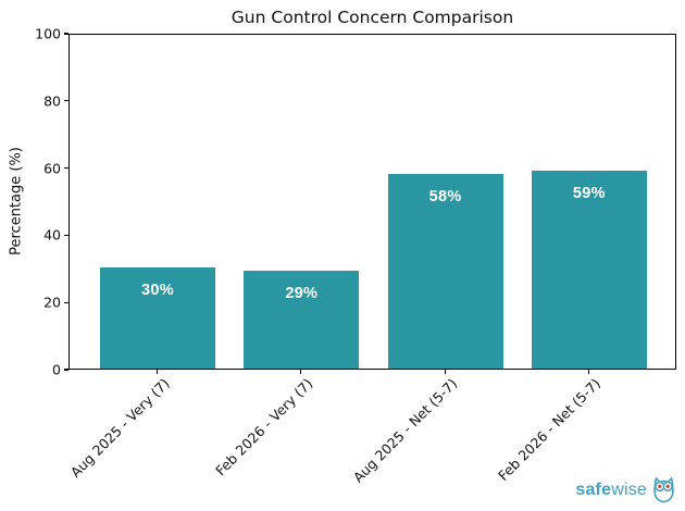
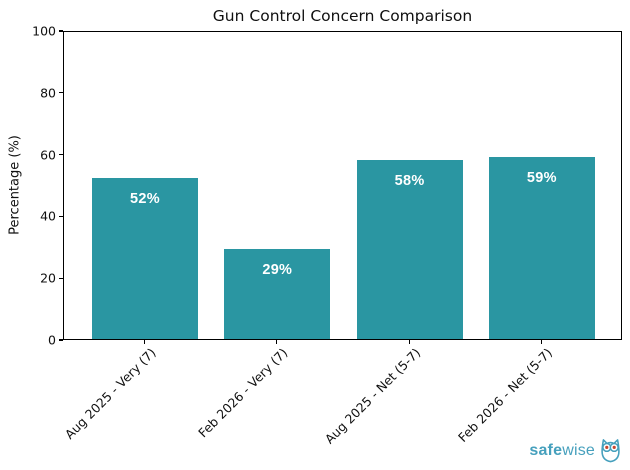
Aug 2025 - Very (7): 30% -> 52%
